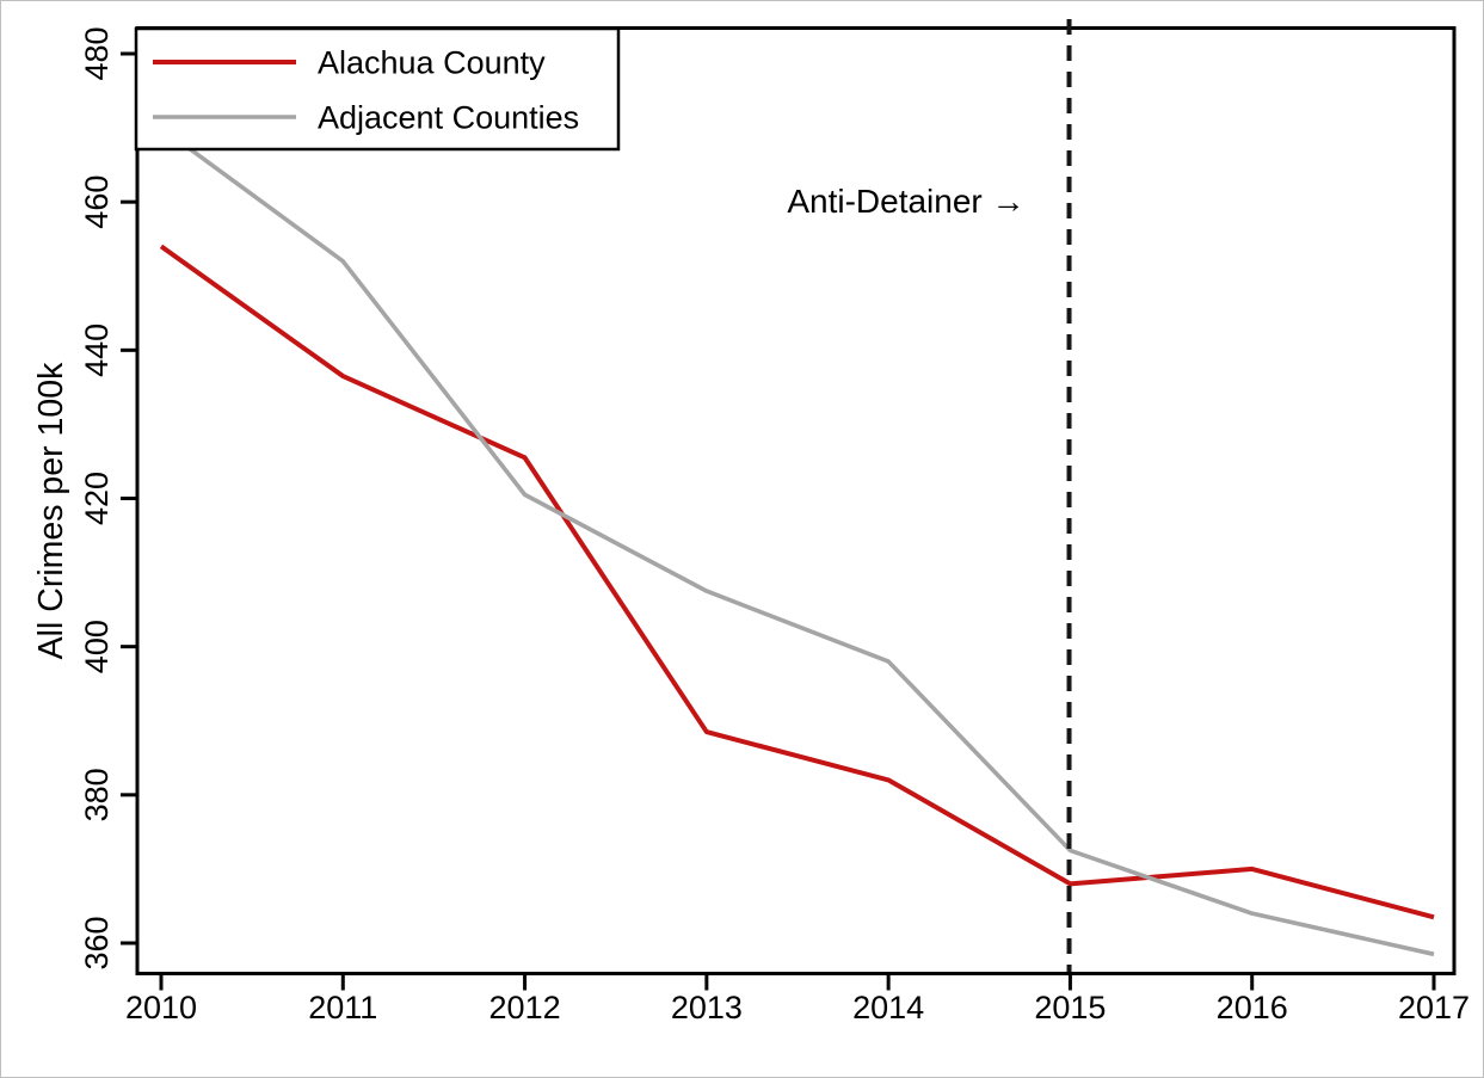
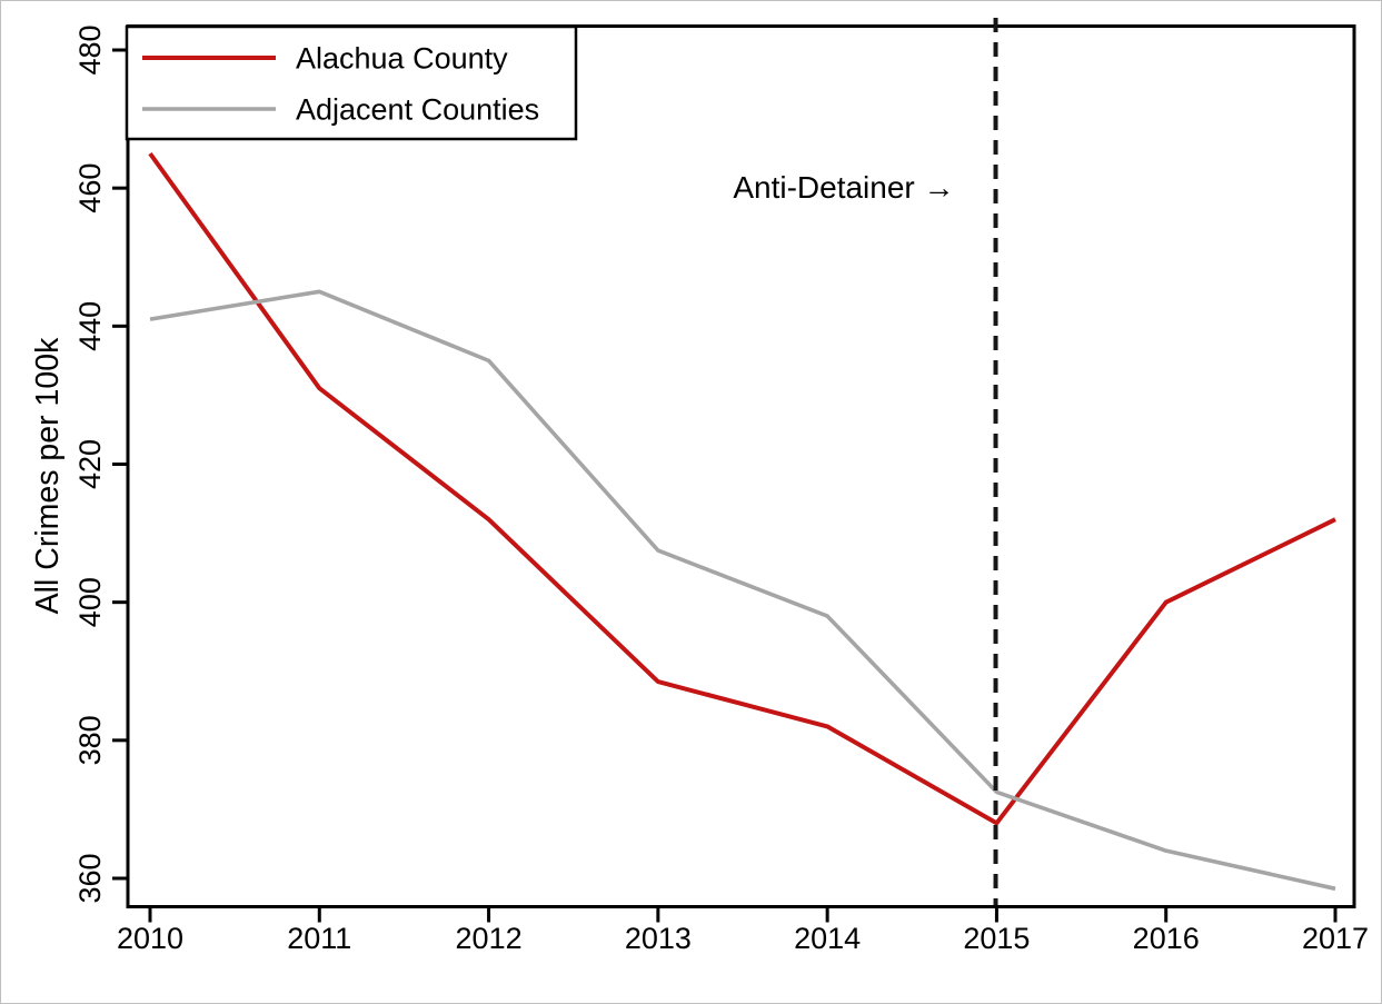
Alachua County/2010: 454 -> 465
Adjacent Counties/2010: 470 -> 441
Alachua County/2011: 436 -> 431
Adjacent Counties/2011: 452 -> 445
Alachua County/2012: 426 -> 412
Adjacent Counties/2012: 420 -> 435
Alachua County/2016: 370 -> 400
Alachua County/2017: 364 -> 412
